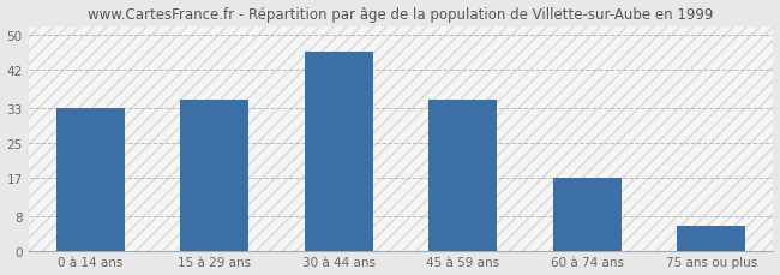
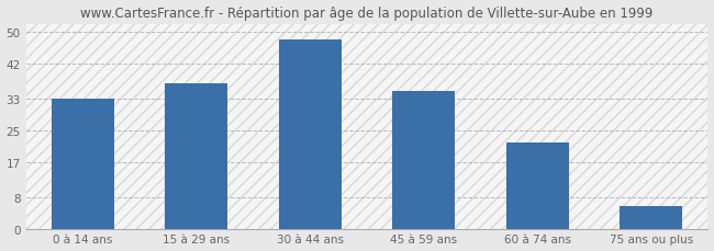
15 à 29 ans: 35 -> 37
30 à 44 ans: 46 -> 48
60 à 74 ans: 17 -> 22
